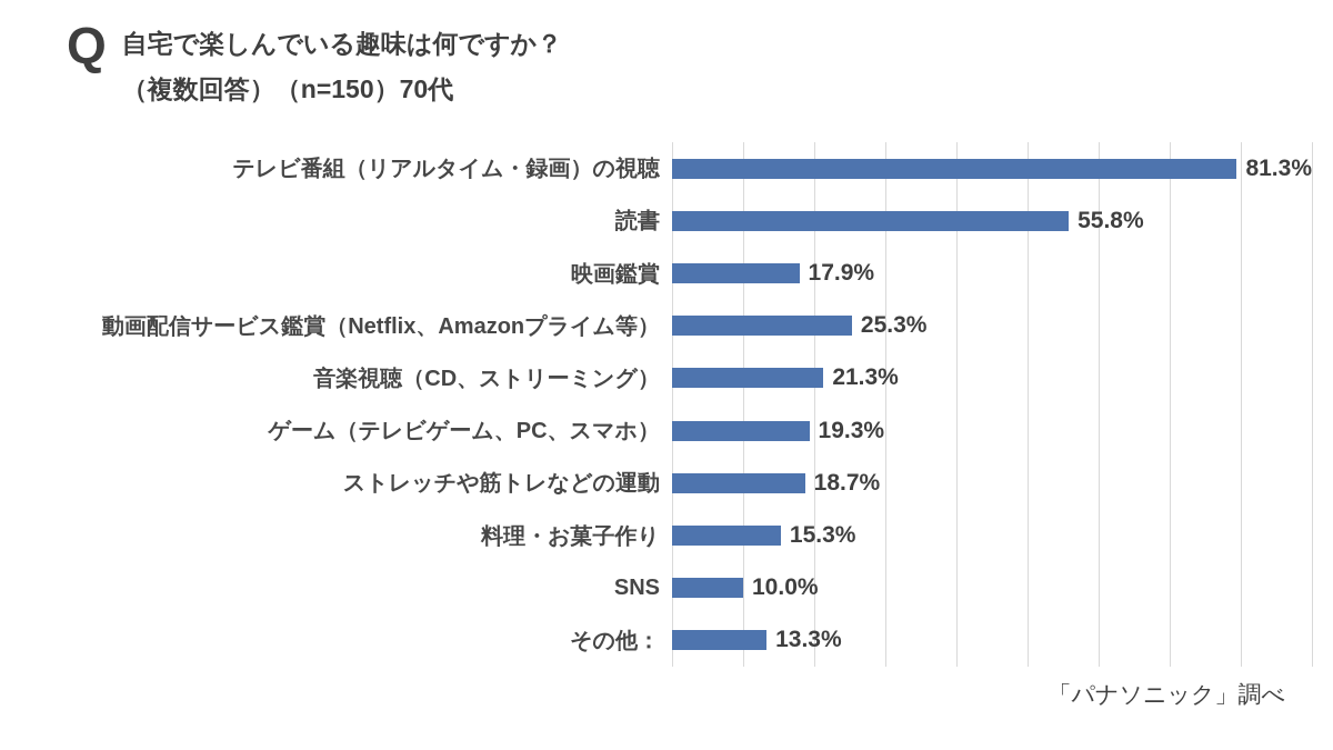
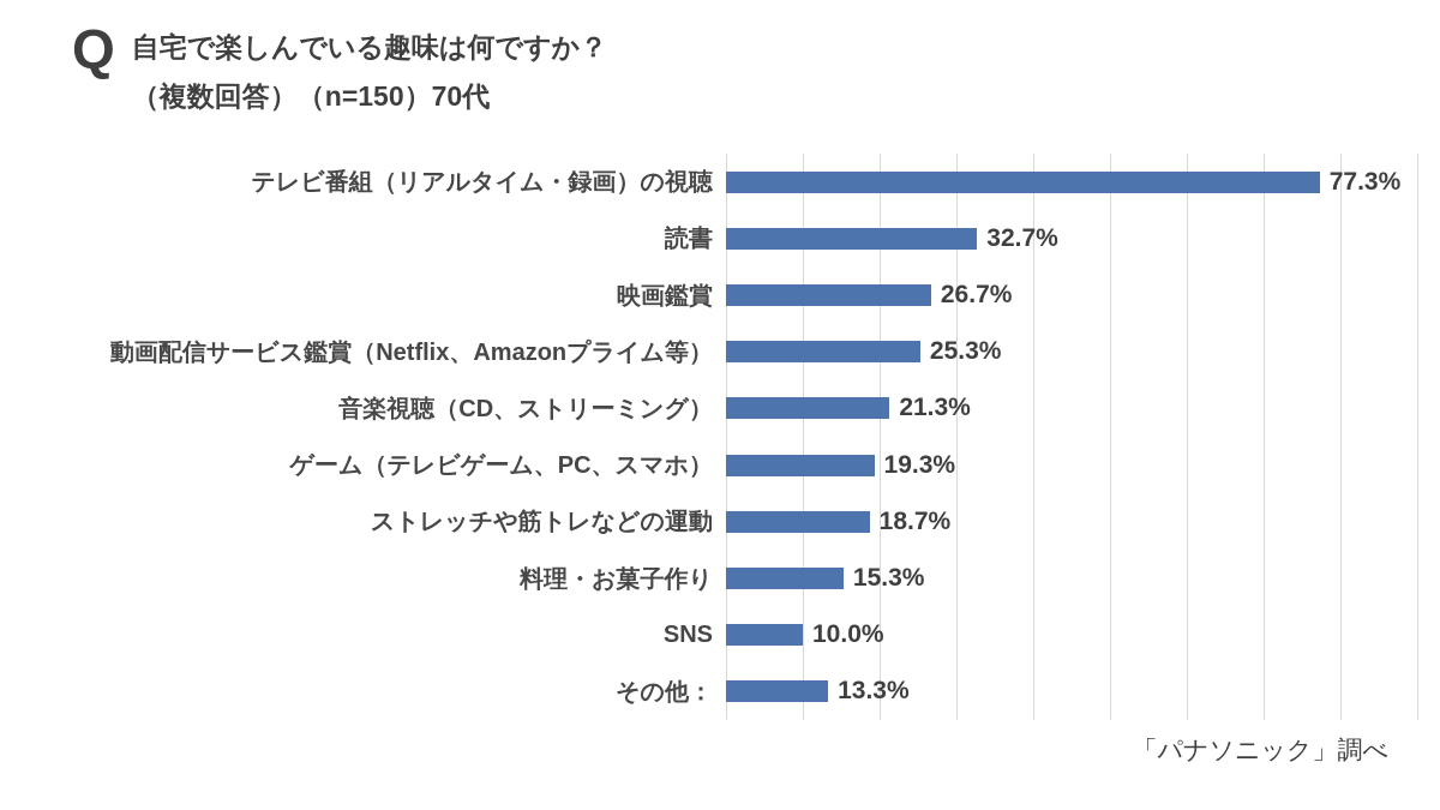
テレビ番組（リアルタイム・録画）の視聴: 81.3% -> 77.3%
読書: 55.8% -> 32.7%
映画鑑賞: 17.9% -> 26.7%
